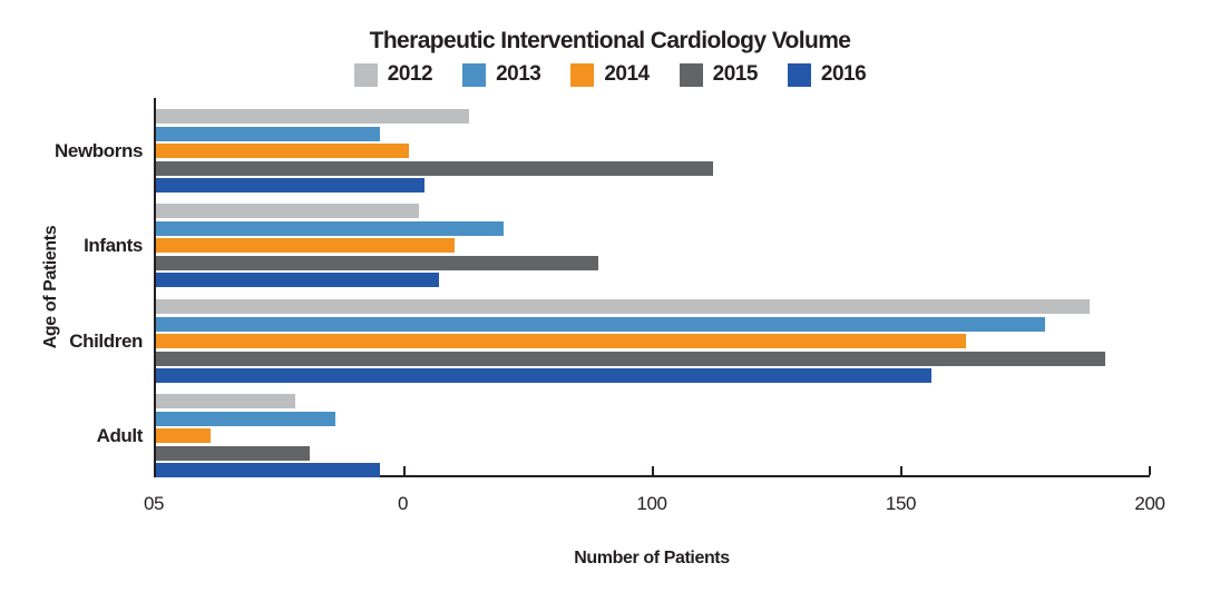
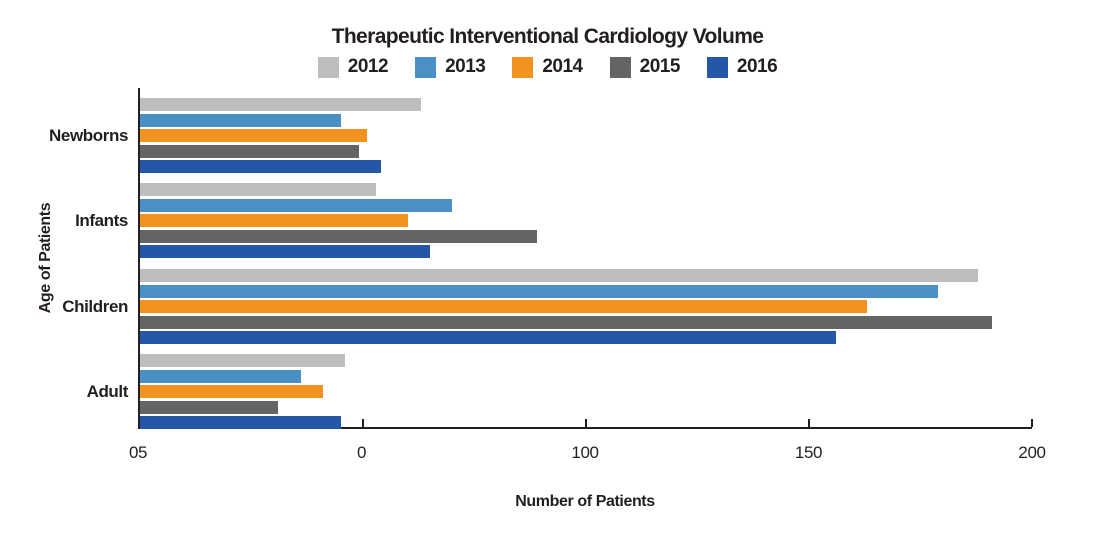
2015/Newborns: 112 -> 49
2016/Infants: 57 -> 65
2012/Adult: 28 -> 46
2014/Adult: 11 -> 41
